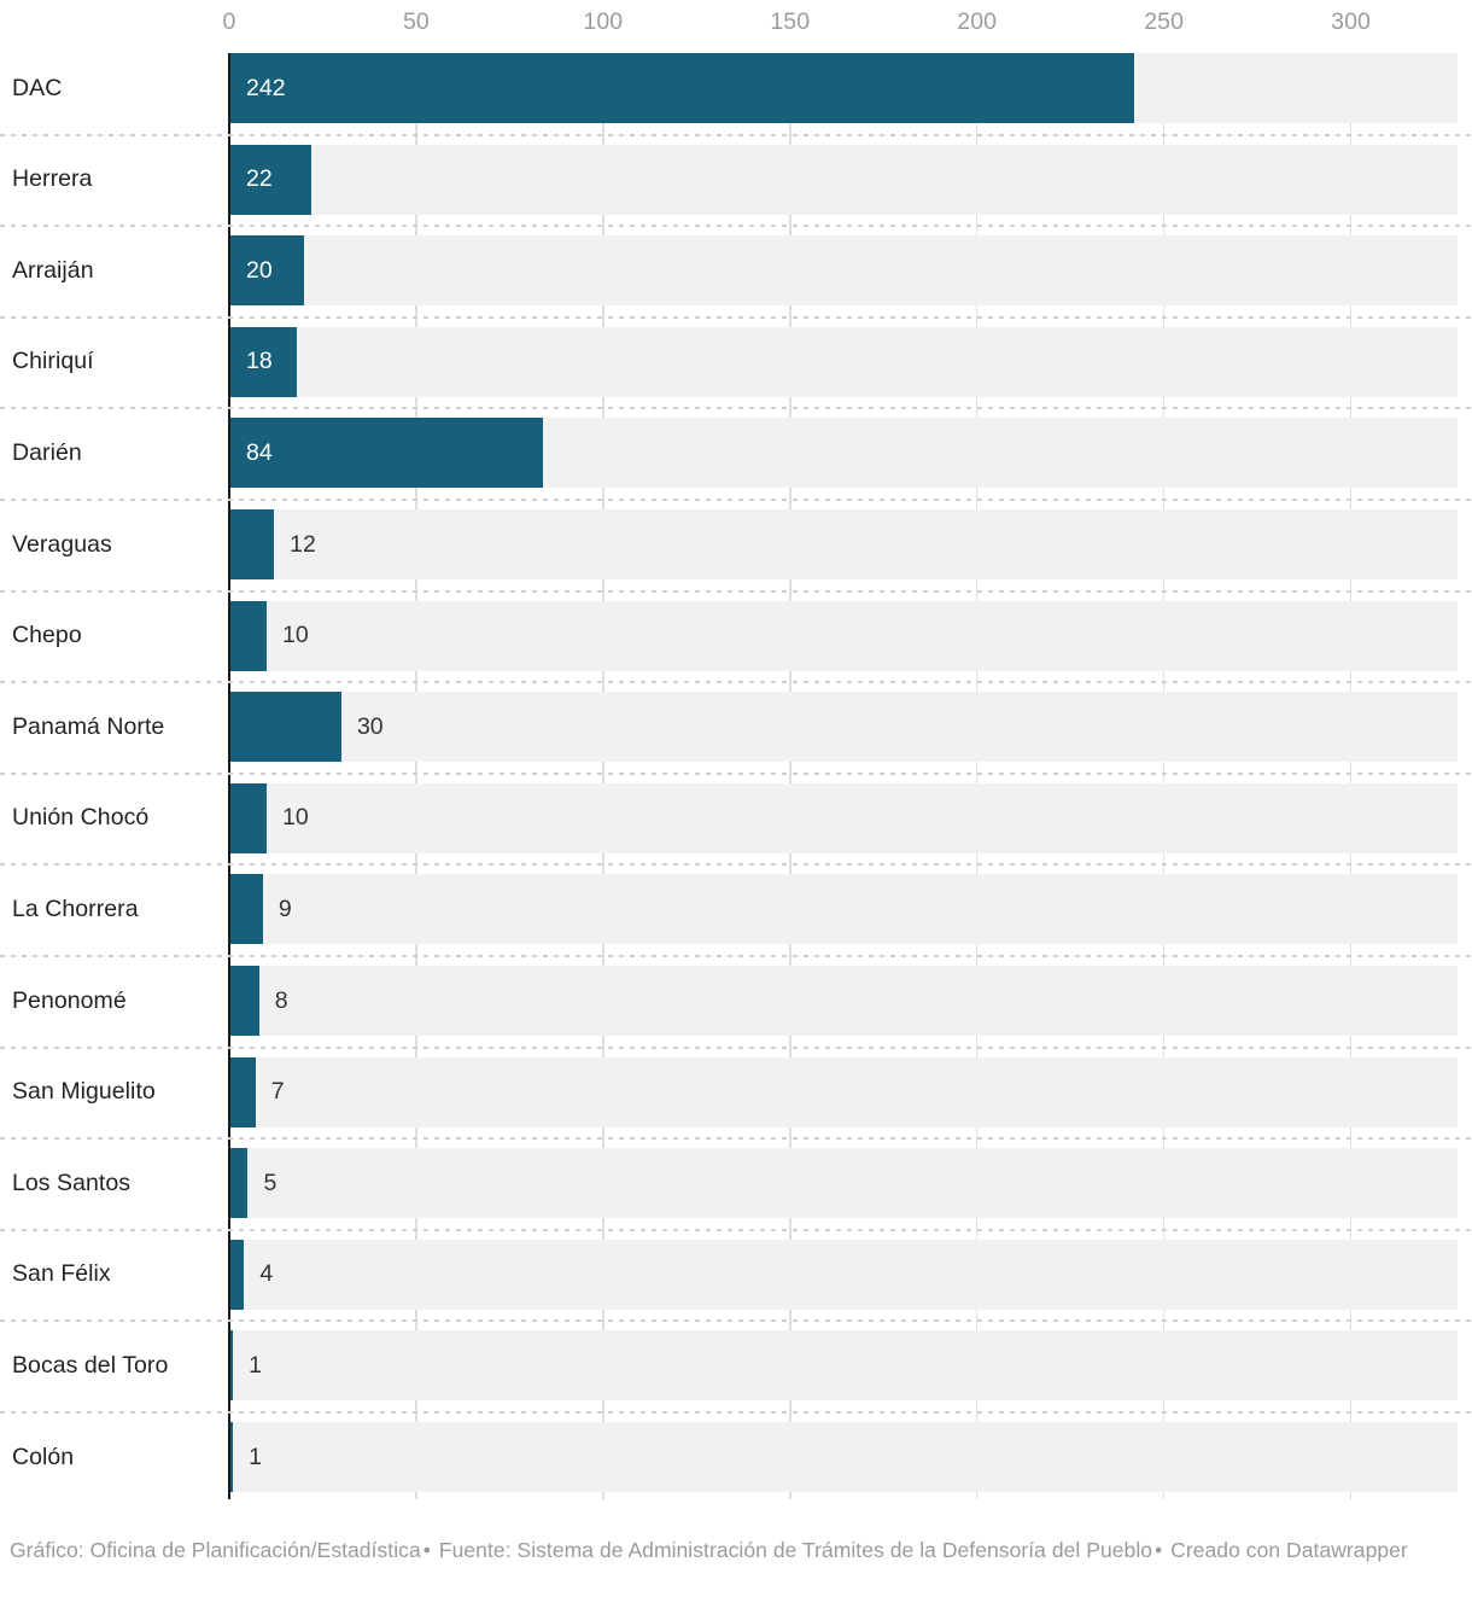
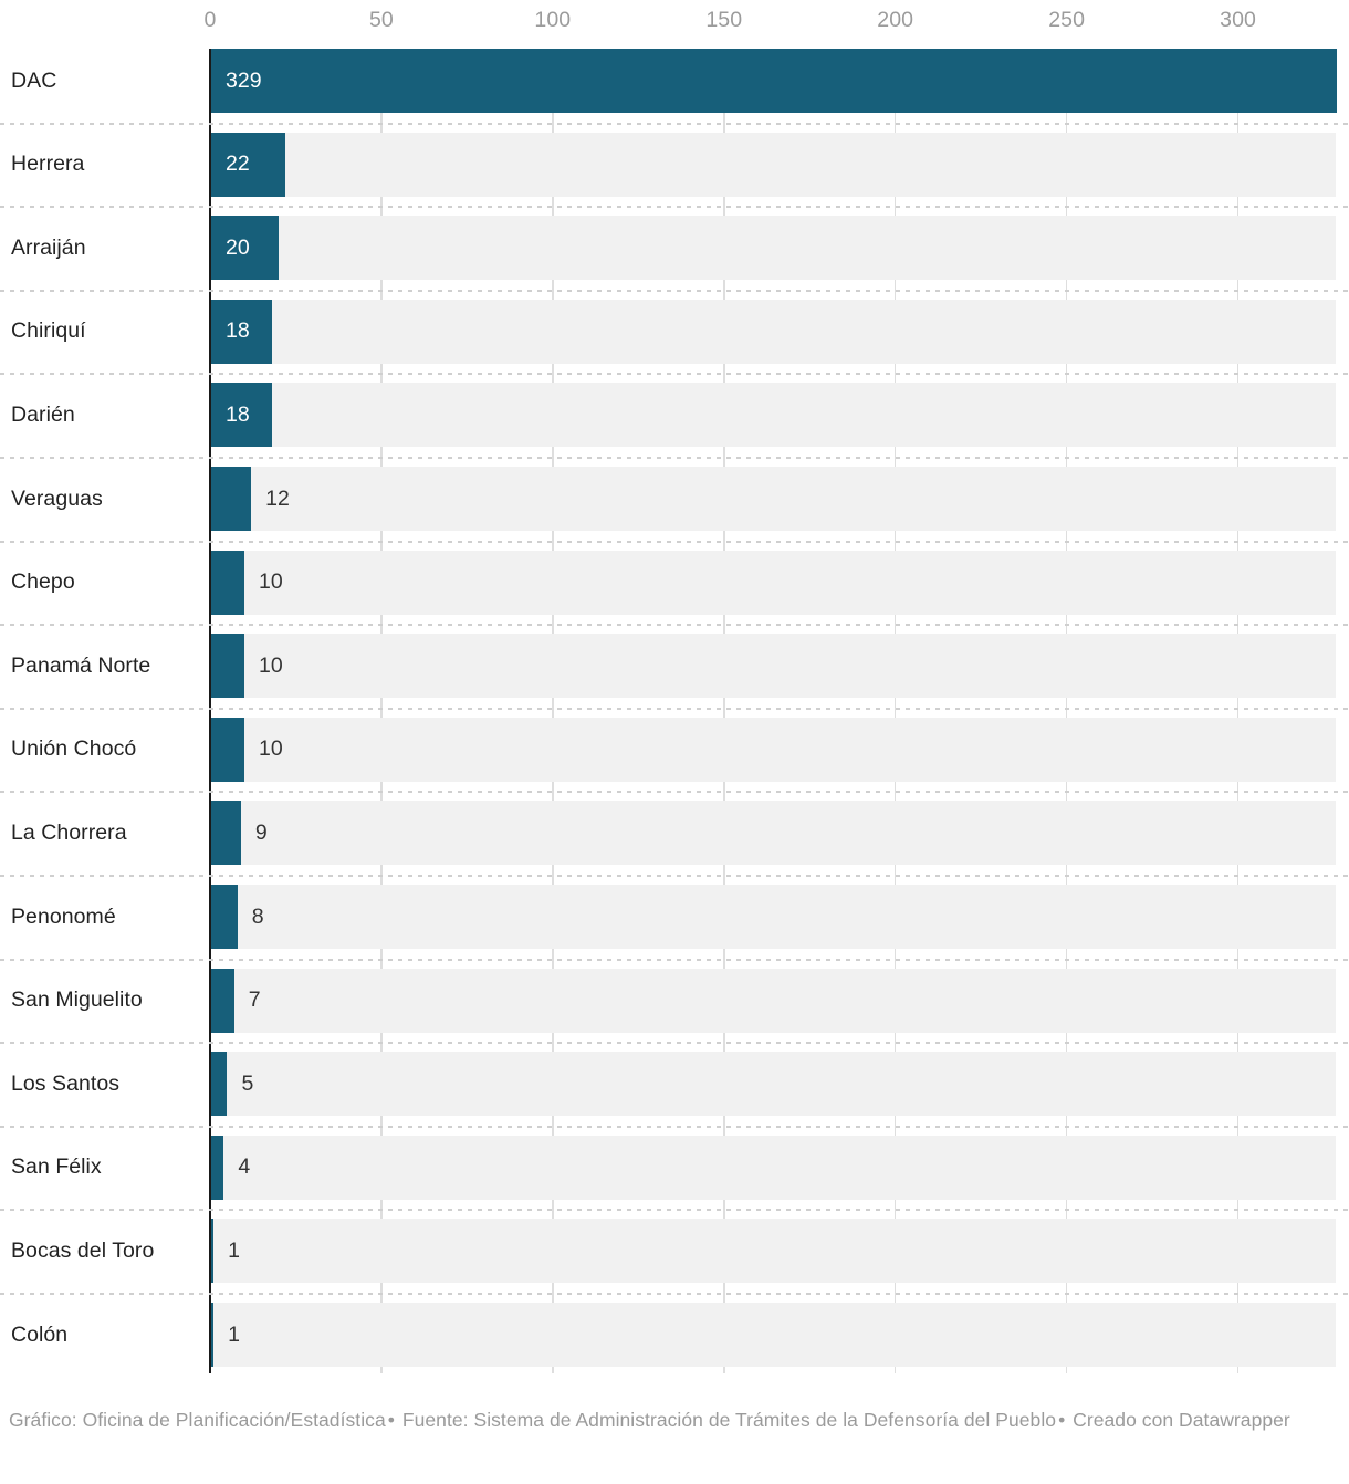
DAC: 242 -> 329
Darién: 84 -> 18
Panamá Norte: 30 -> 10
